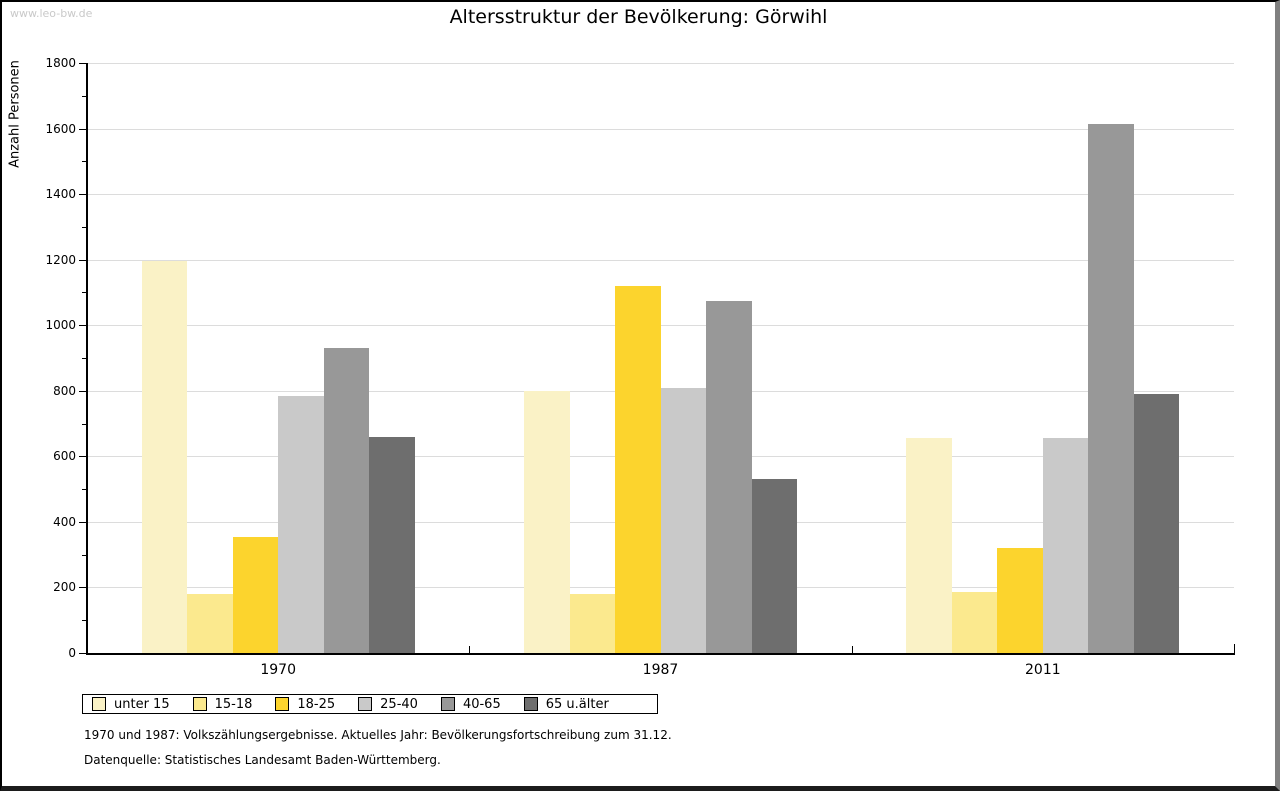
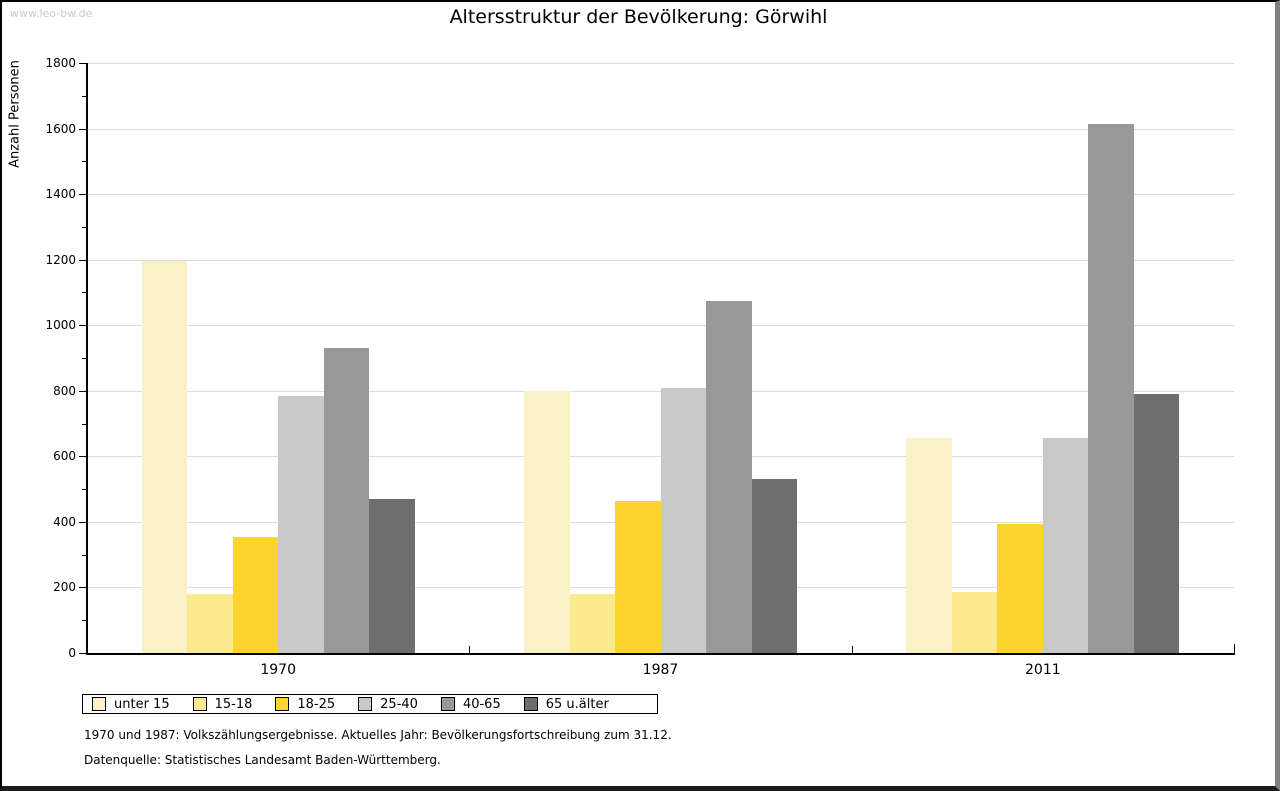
65 u.älter/1970: 660 -> 470
18-25/1987: 1120 -> 460
18-25/2011: 320 -> 400
